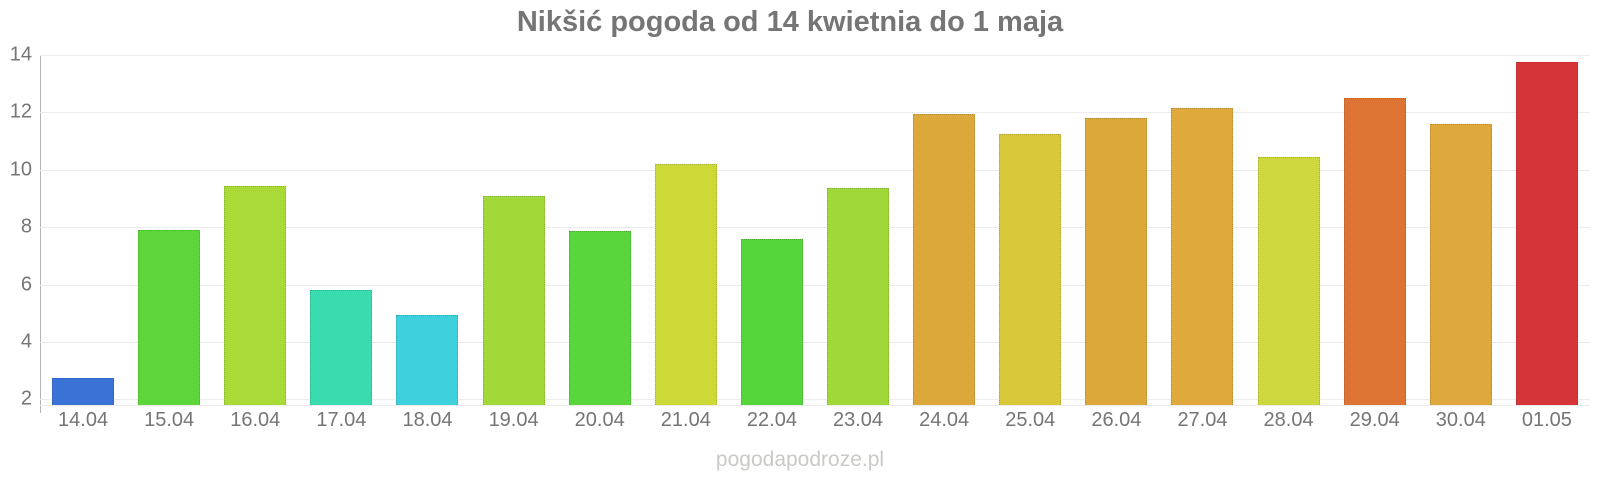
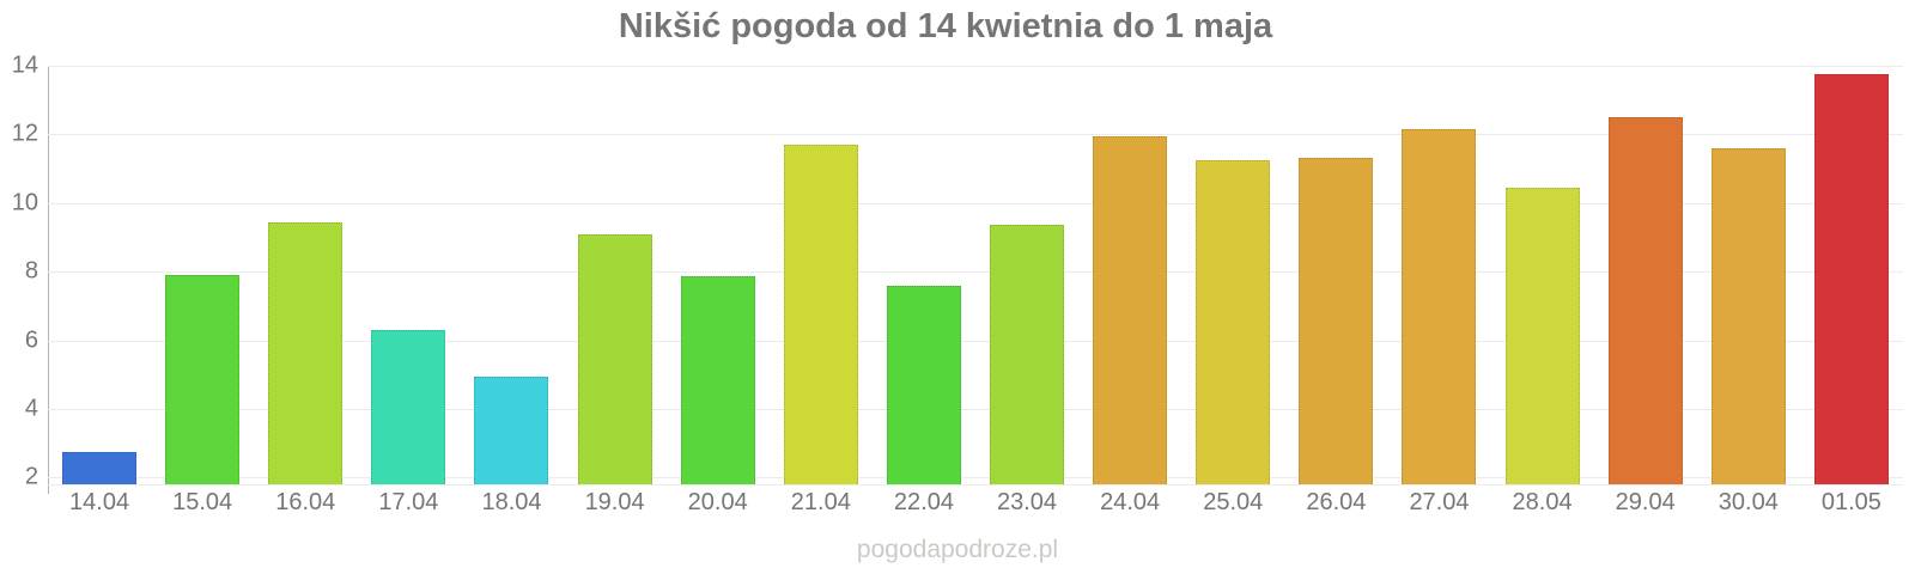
17.04: 5.8 -> 6.3
21.04: 10.2 -> 11.7
26.04: 11.8 -> 11.3
